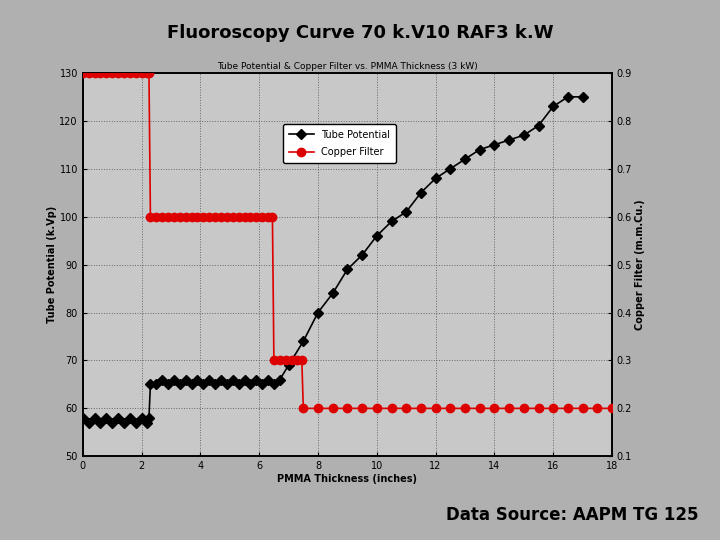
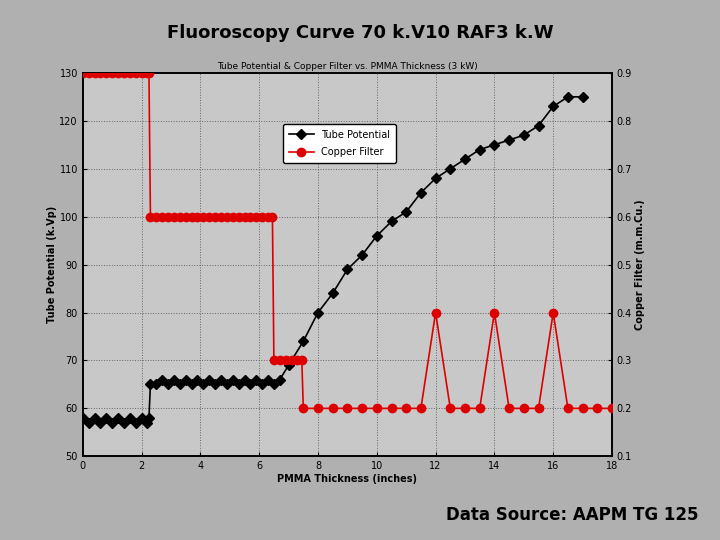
Copper Filter/12: 0.2 -> 0.4
Copper Filter/14: 0.2 -> 0.4
Copper Filter/16: 0.2 -> 0.4
